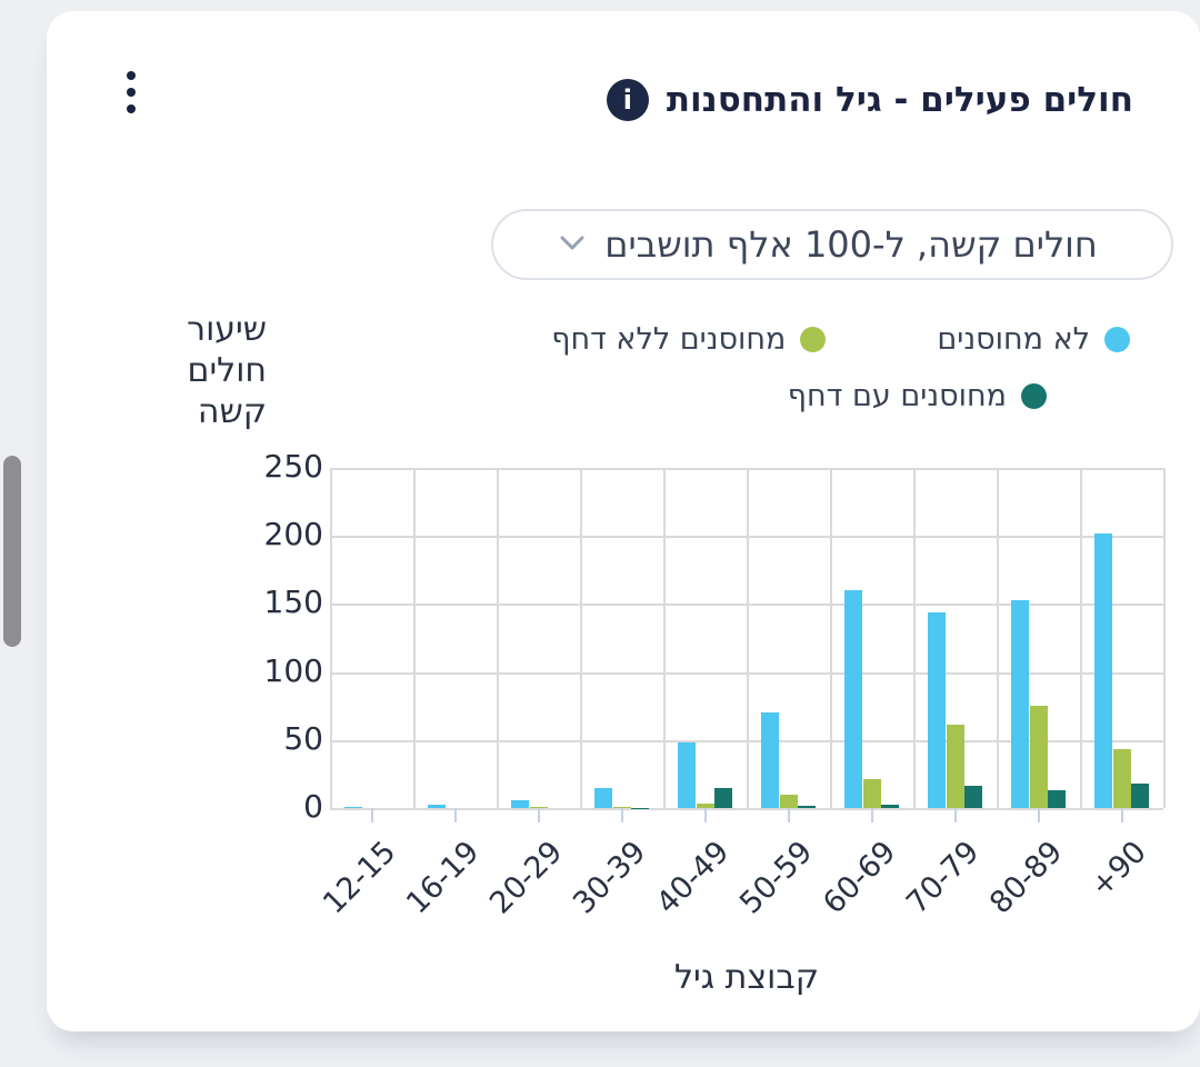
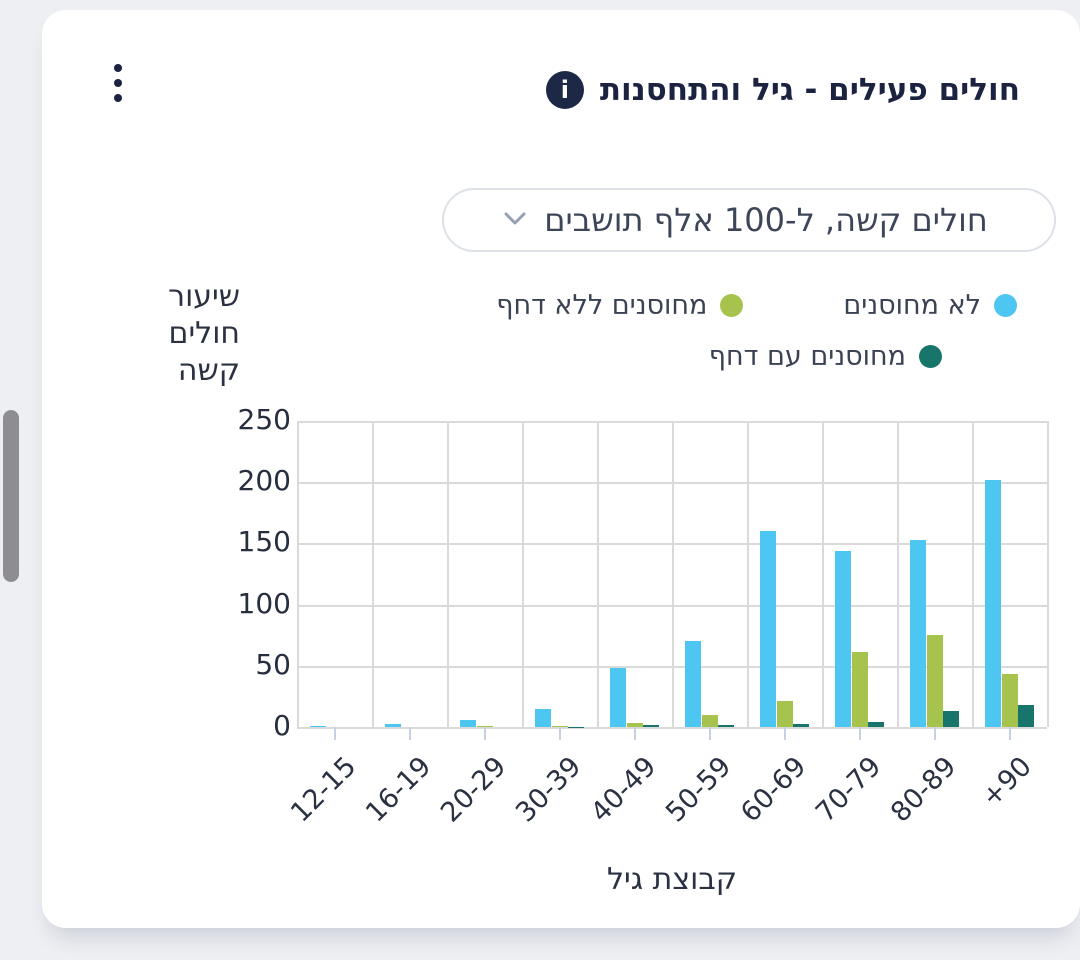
מחוסנים עם דחף/40-49: 15 -> 2
מחוסנים עם דחף/70-79: 16 -> 4
